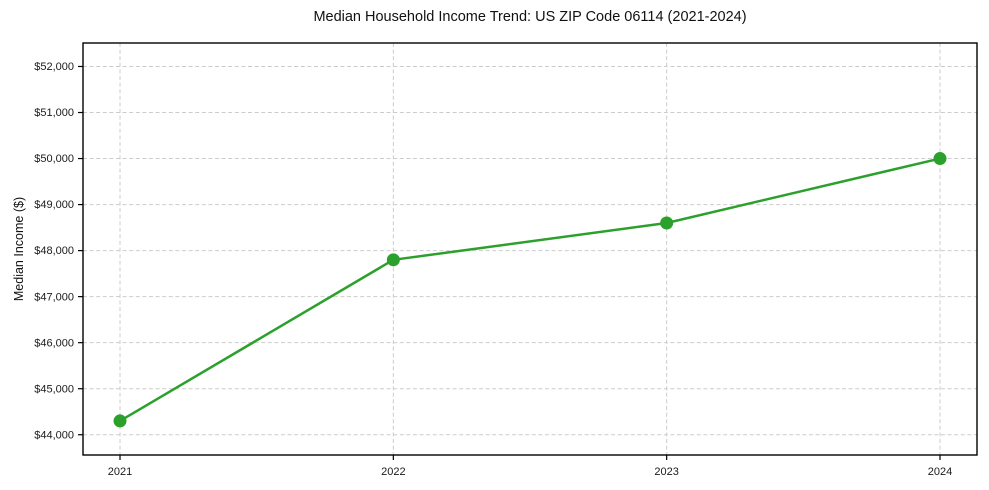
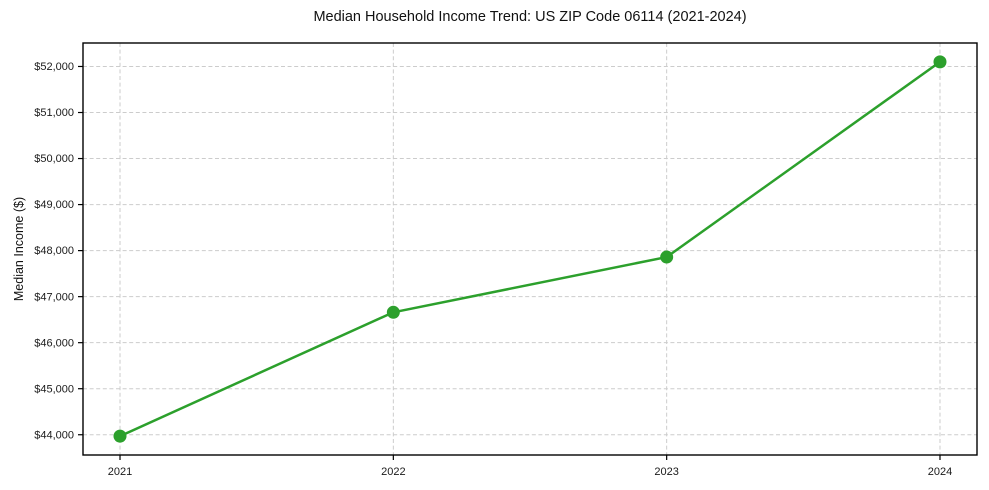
2021: $44300 -> $44000
2022: $47800 -> $46700
2023: $48600 -> $47900
2024: $50000 -> $52100
